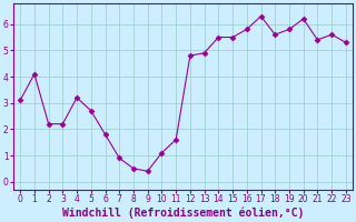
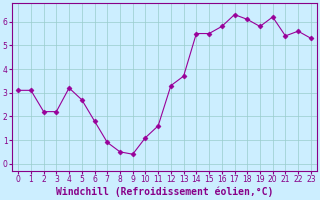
1: 4.1 -> 3.1
12: 4.8 -> 3.3
13: 4.9 -> 3.7
18: 5.6 -> 6.1
